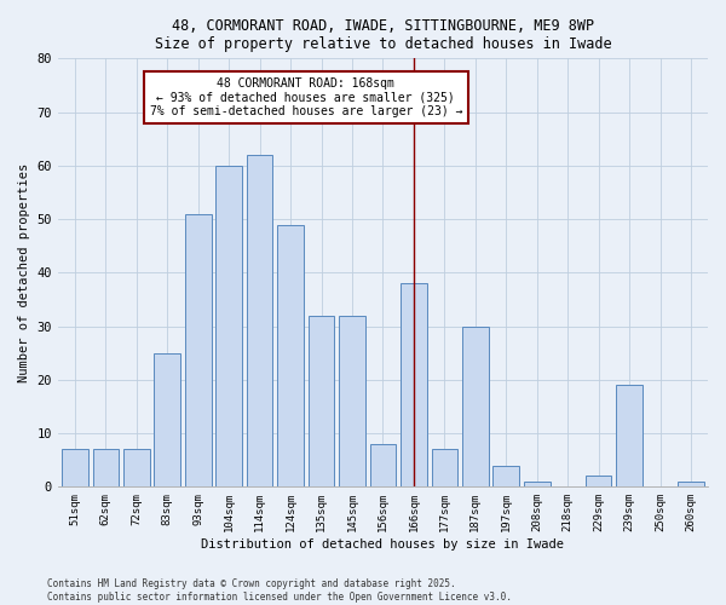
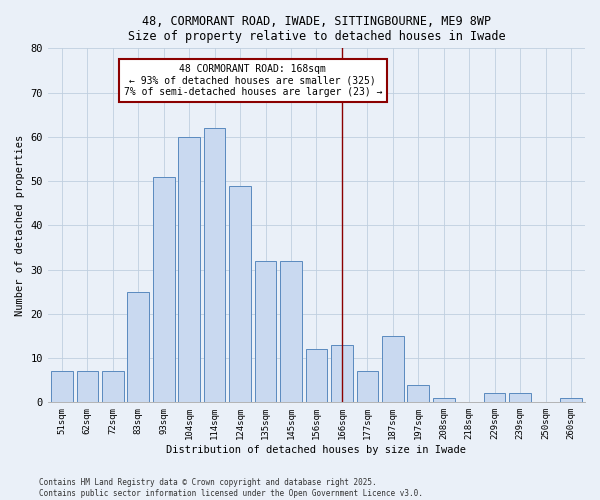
156sqm: 8 -> 12
166sqm: 38 -> 13
187sqm: 30 -> 15
239sqm: 19 -> 2
